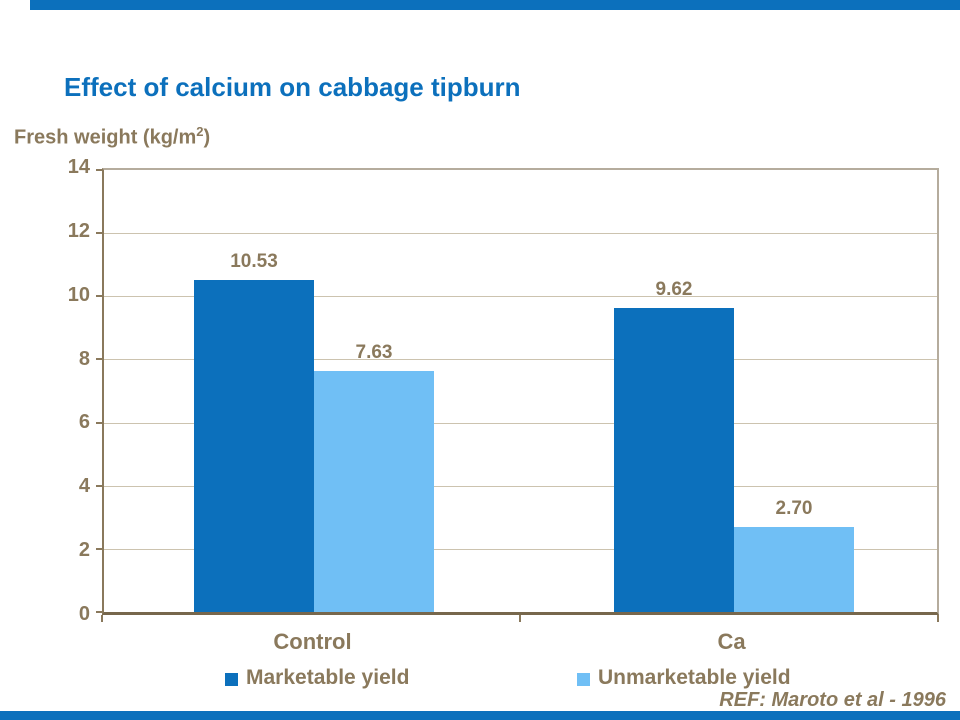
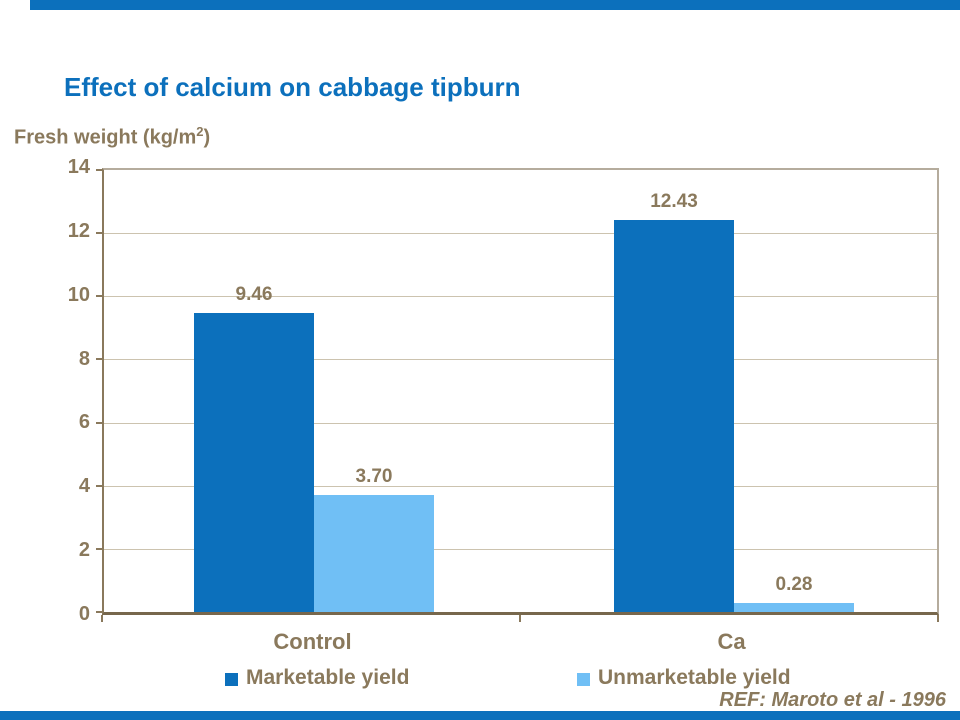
Marketable yield/Control: 10.53 -> 9.46
Unmarketable yield/Control: 7.63 -> 3.70
Marketable yield/Ca: 9.62 -> 12.43
Unmarketable yield/Ca: 2.70 -> 0.28
